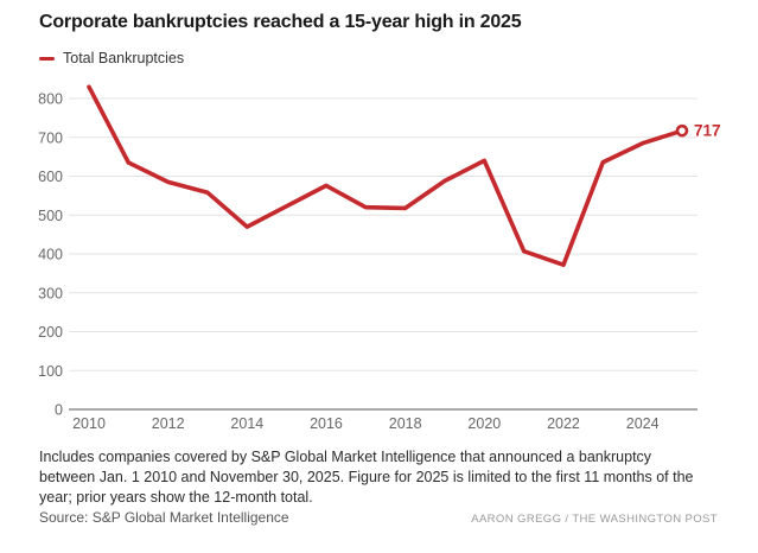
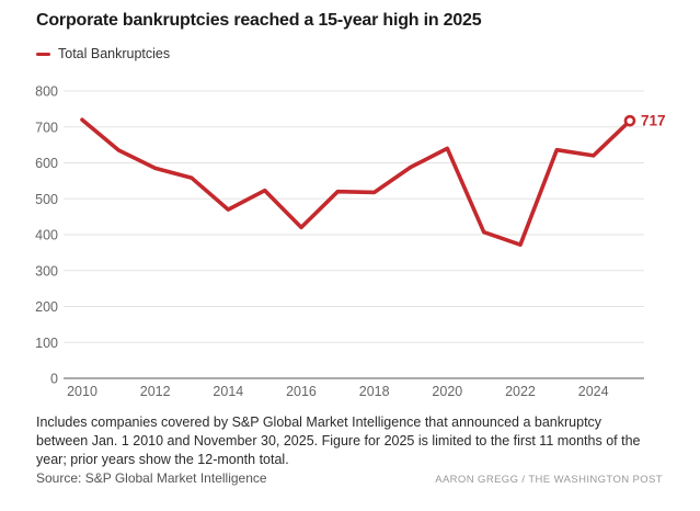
2010: 830 -> 720
2016: 580 -> 420
2024: 680 -> 620
